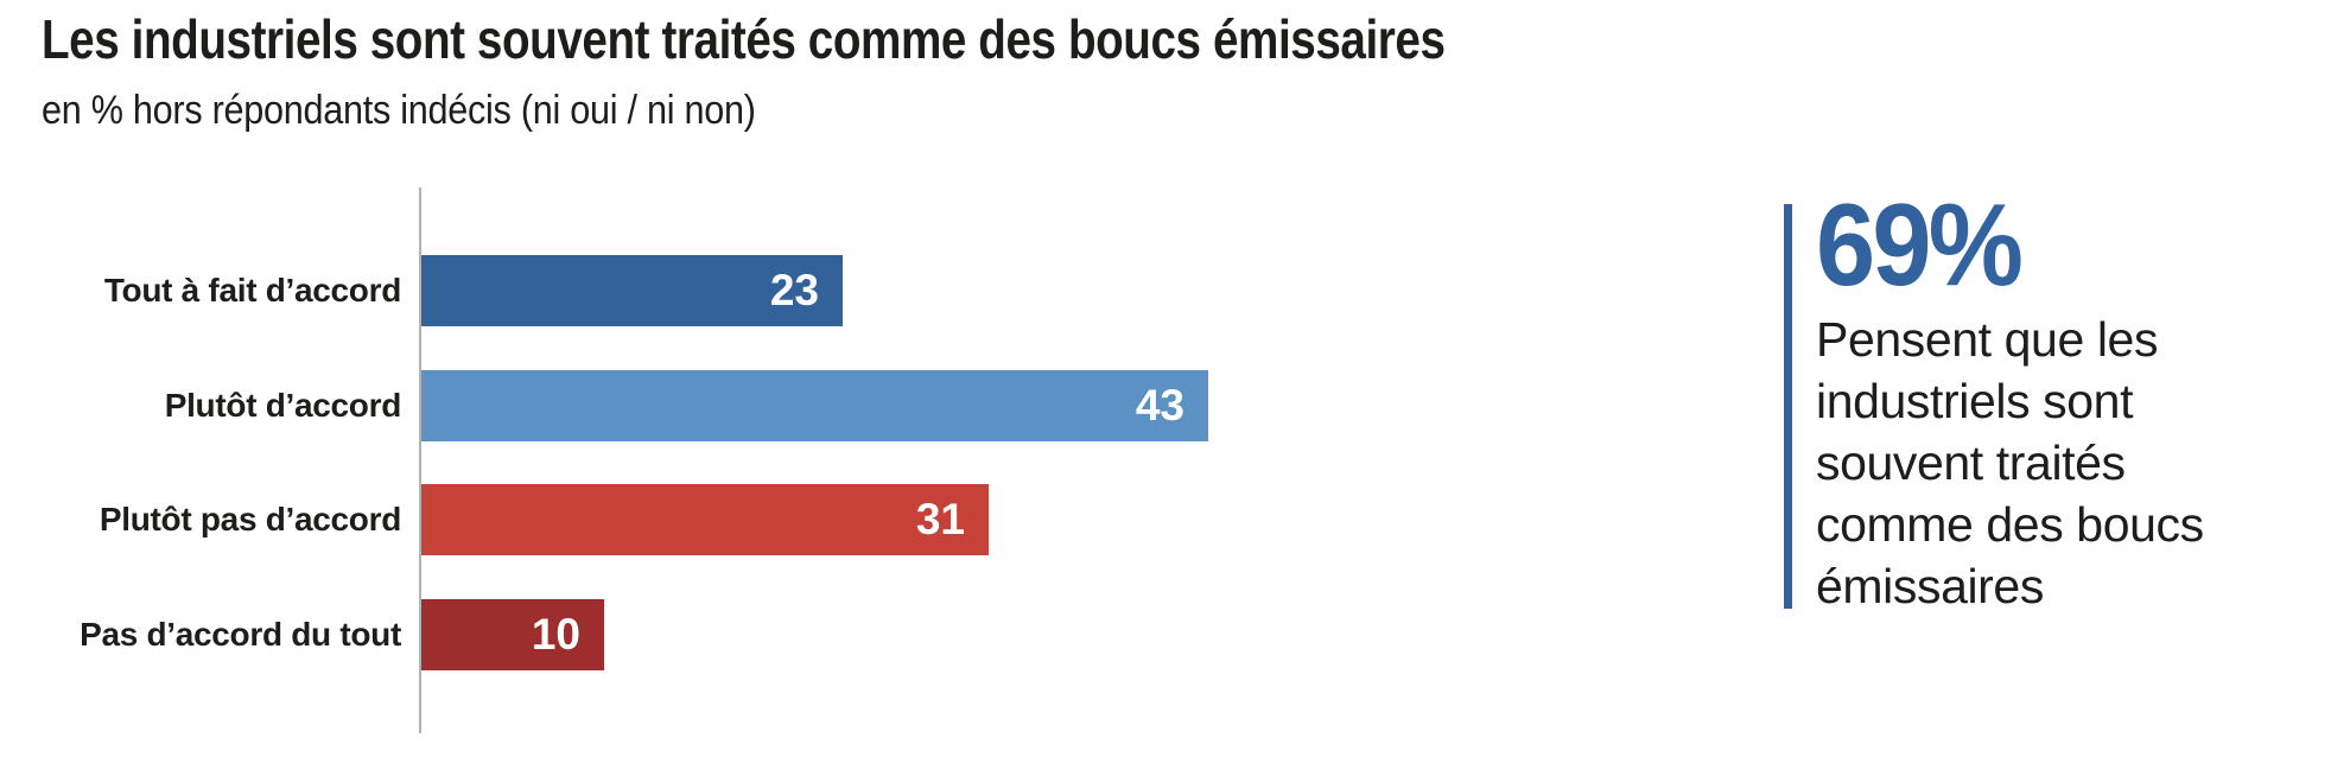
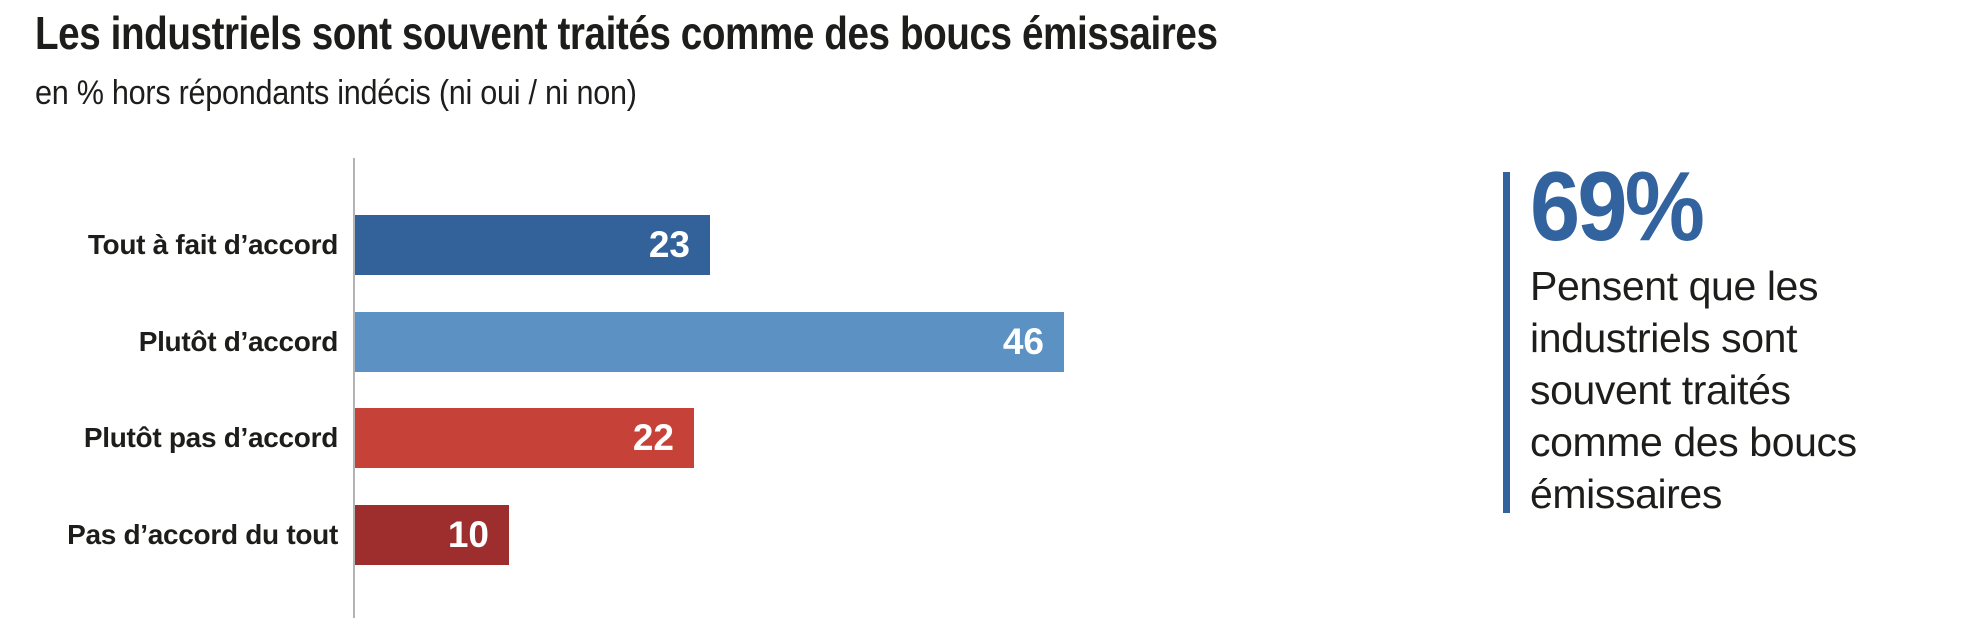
Plutôt d’accord: 43 -> 46
Plutôt pas d’accord: 31 -> 22
